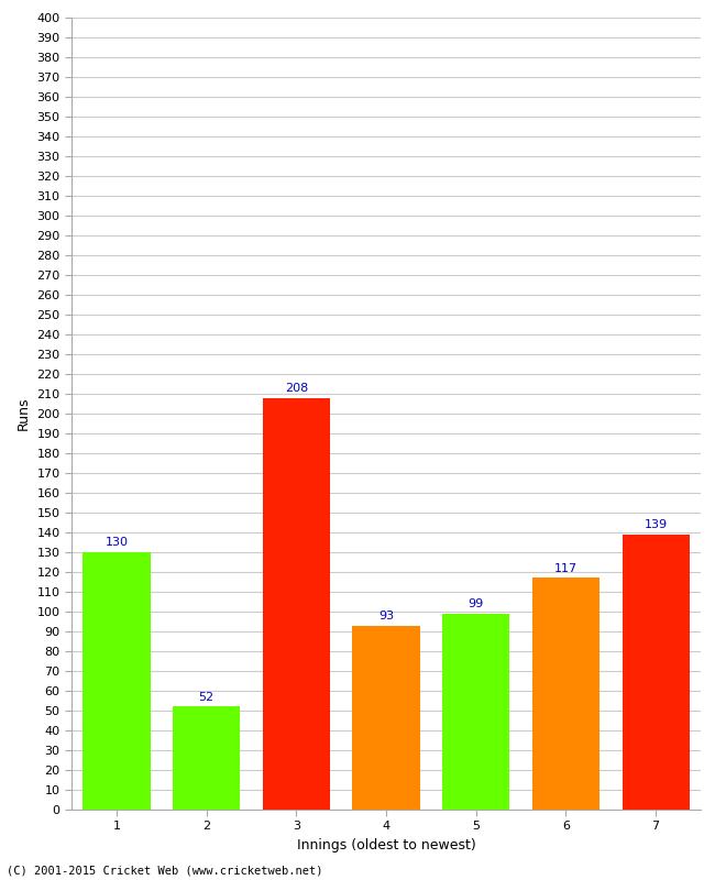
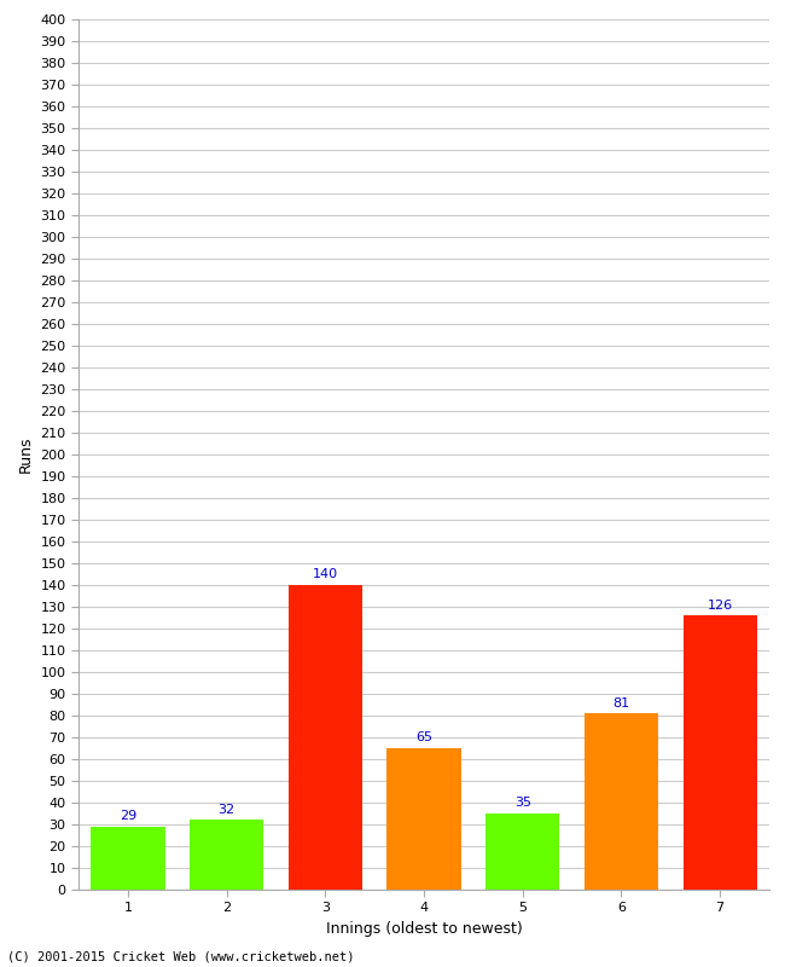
1: 130 -> 29
2: 52 -> 32
3: 208 -> 140
4: 93 -> 65
5: 99 -> 35
6: 117 -> 81
7: 139 -> 126
